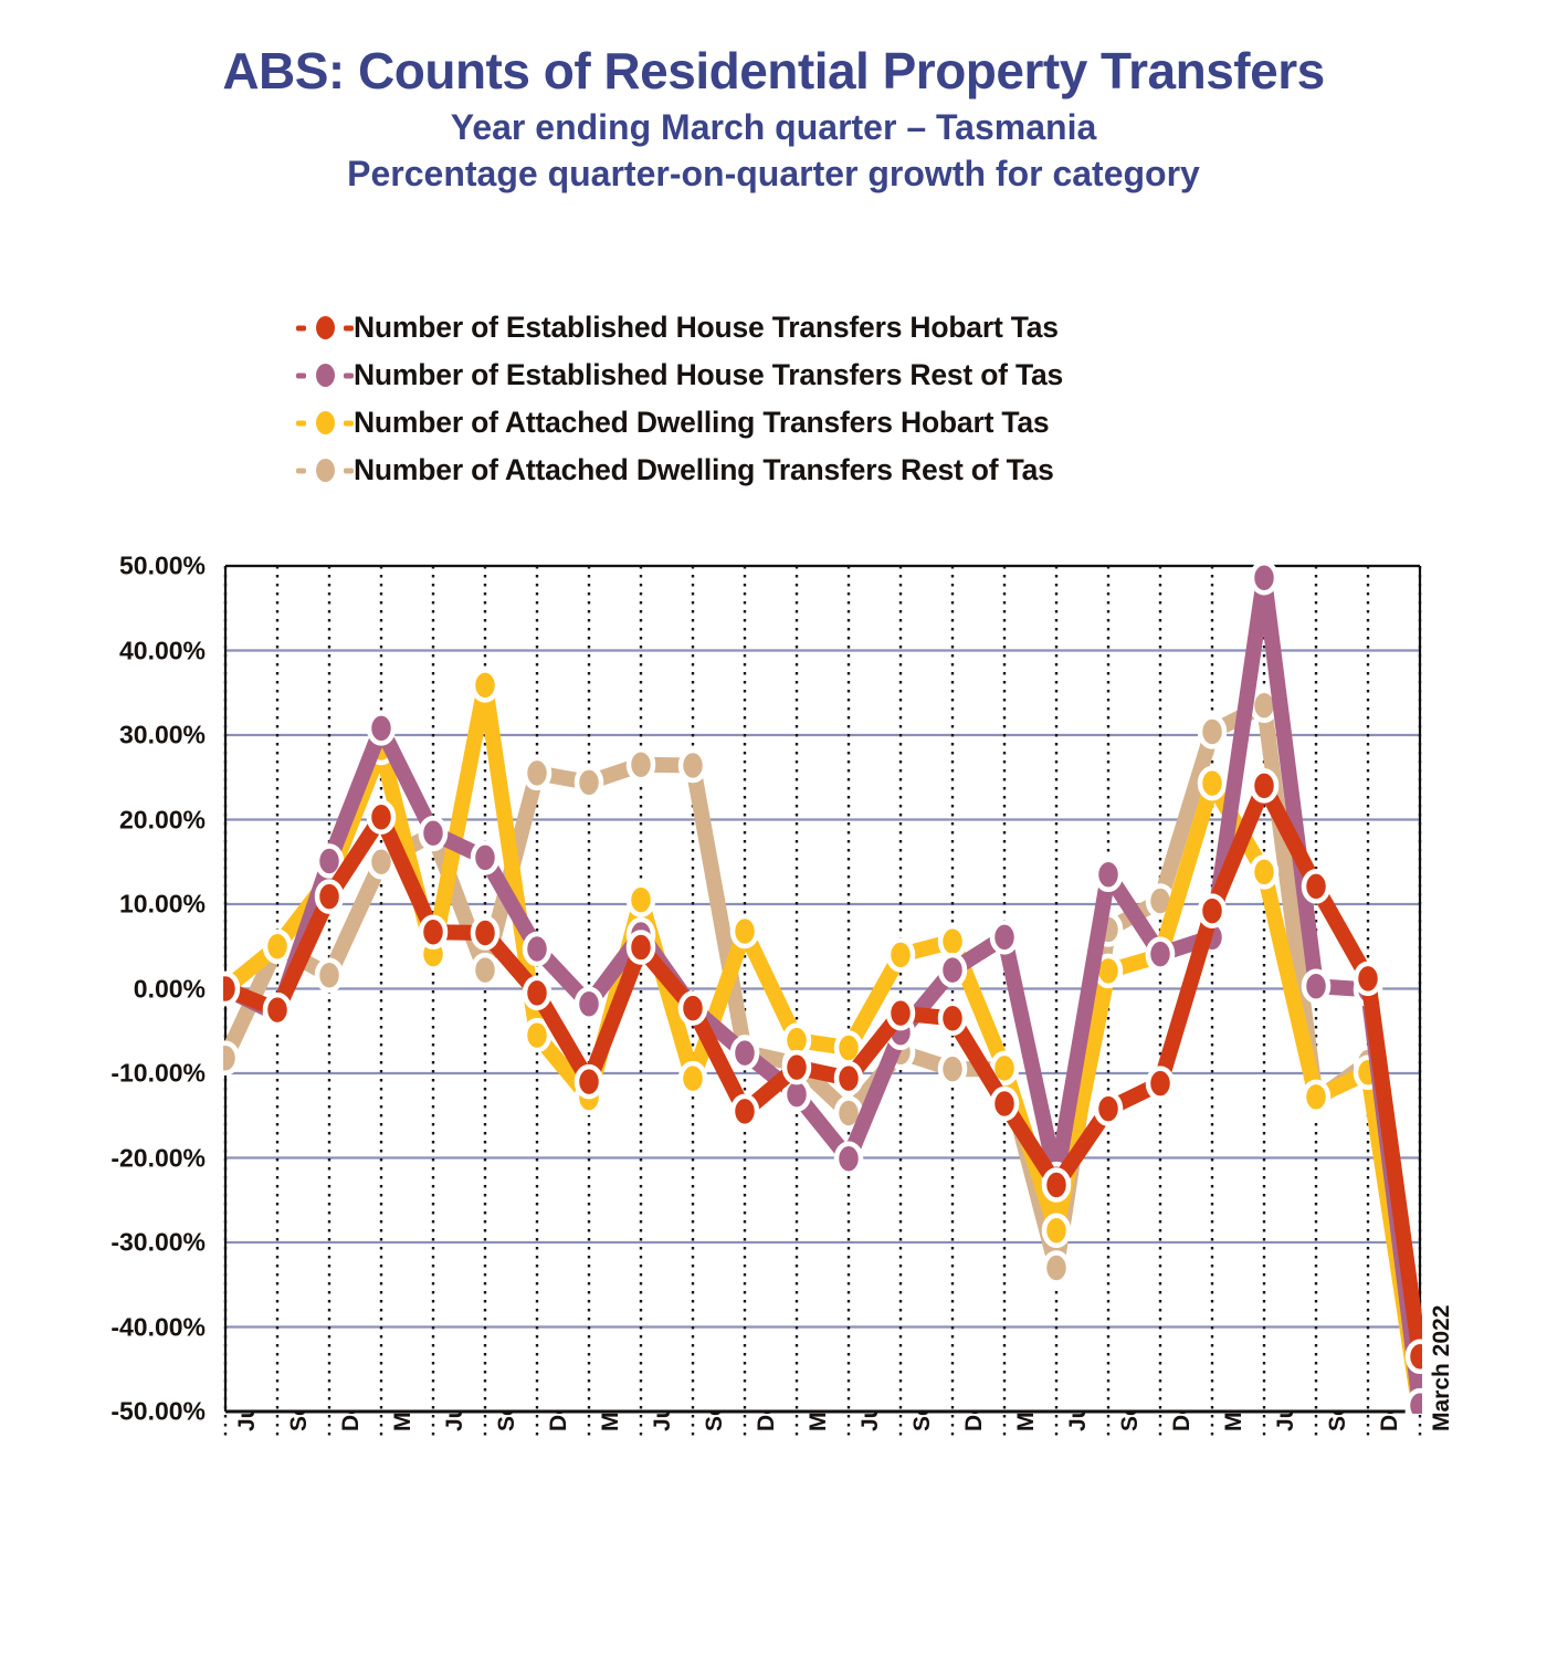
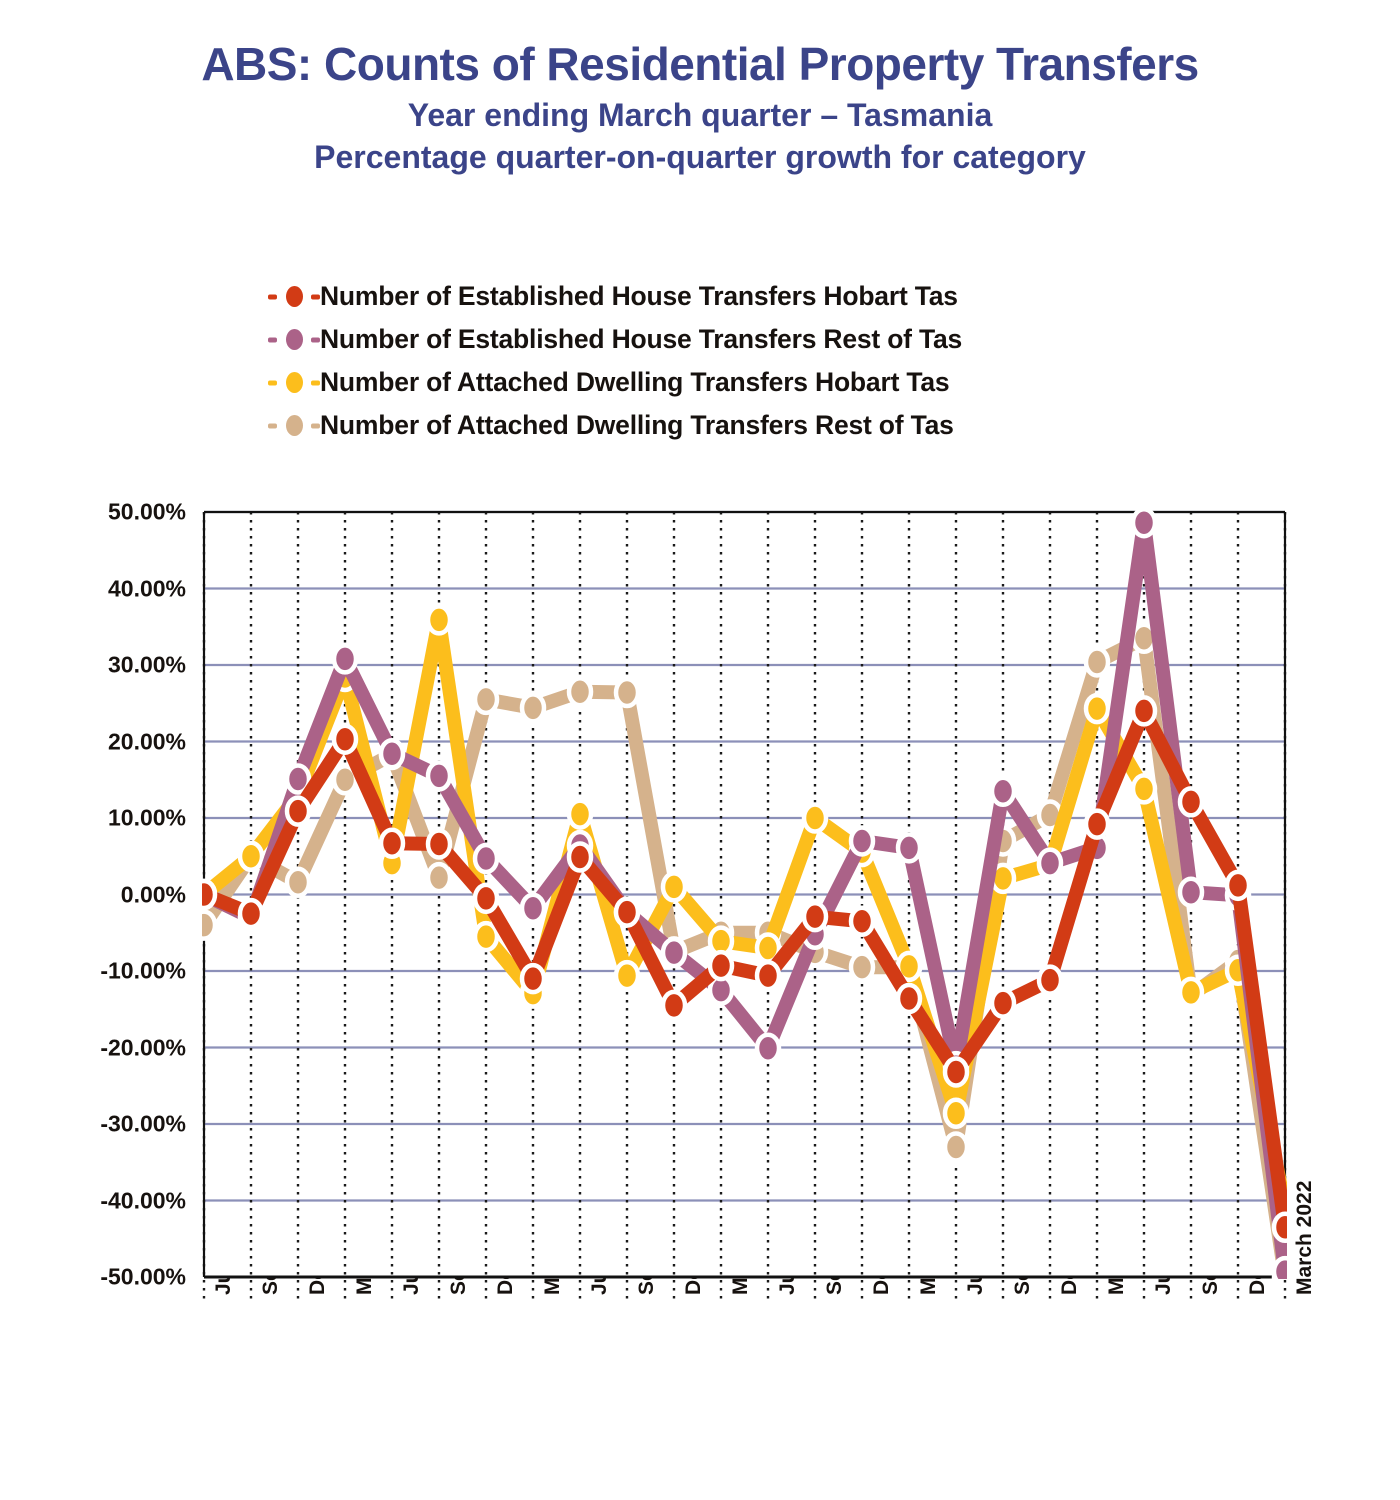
Number of Attached Dwelling Transfers Rest of Tas/June 2016: -8% -> -4%
Number of Attached Dwelling Transfers Hobart Tas/December 2018: 7% -> 1%
Number of Attached Dwelling Transfers Rest of Tas/March 2019: -9% -> -5%
Number of Attached Dwelling Transfers Rest of Tas/June 2019: -15% -> -5%
Number of Attached Dwelling Transfers Hobart Tas/September 2019: 4% -> 10%
Number of Established House Transfers Rest of Tas/December 2019: 2% -> 7%
Number of Attached Dwelling Transfers Hobart Tas/March 2022: -50% -> -41%
